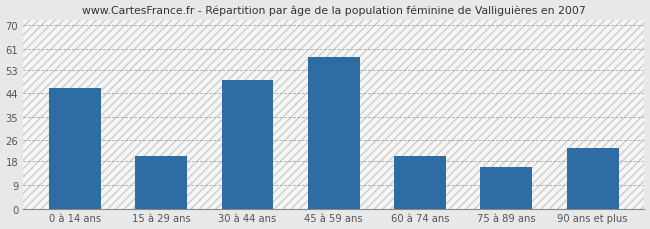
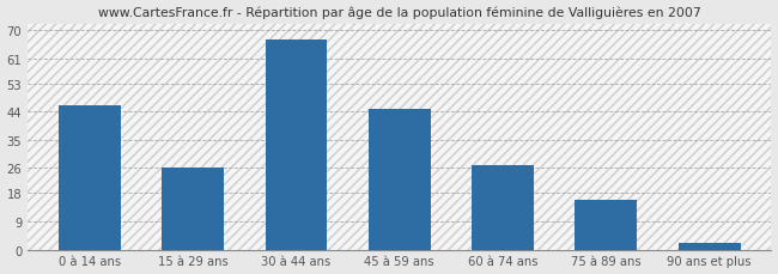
15 à 29 ans: 20 -> 26
30 à 44 ans: 49 -> 67
45 à 59 ans: 58 -> 45
60 à 74 ans: 20 -> 27
90 ans et plus: 23 -> 2
